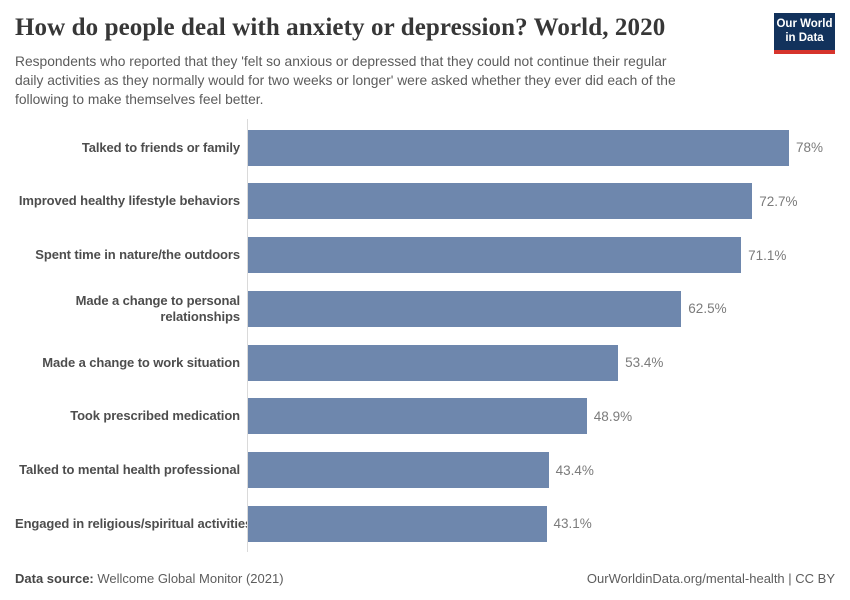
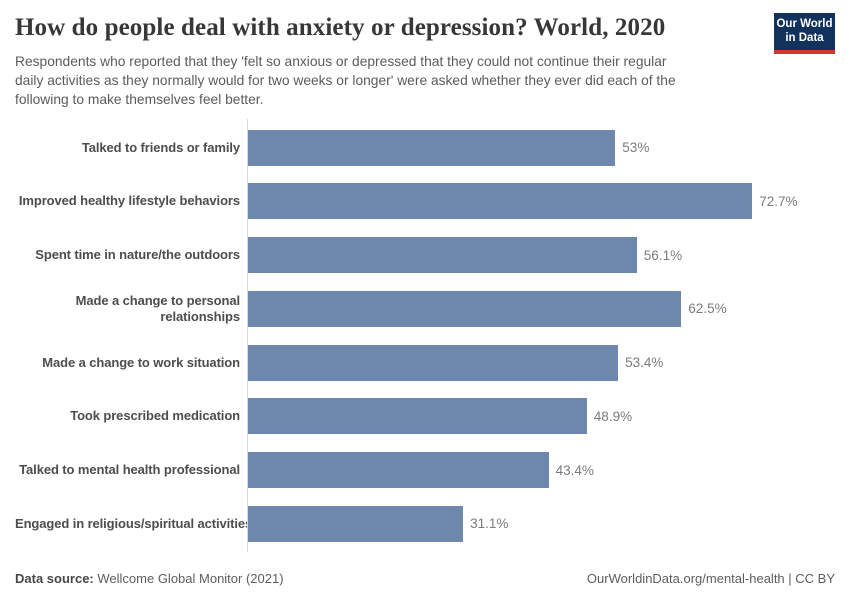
Talked to friends or family: 78% -> 53%
Spent time in nature/the outdoors: 71.1% -> 56.1%
Engaged in religious/spiritual activities: 43.1% -> 31.1%
